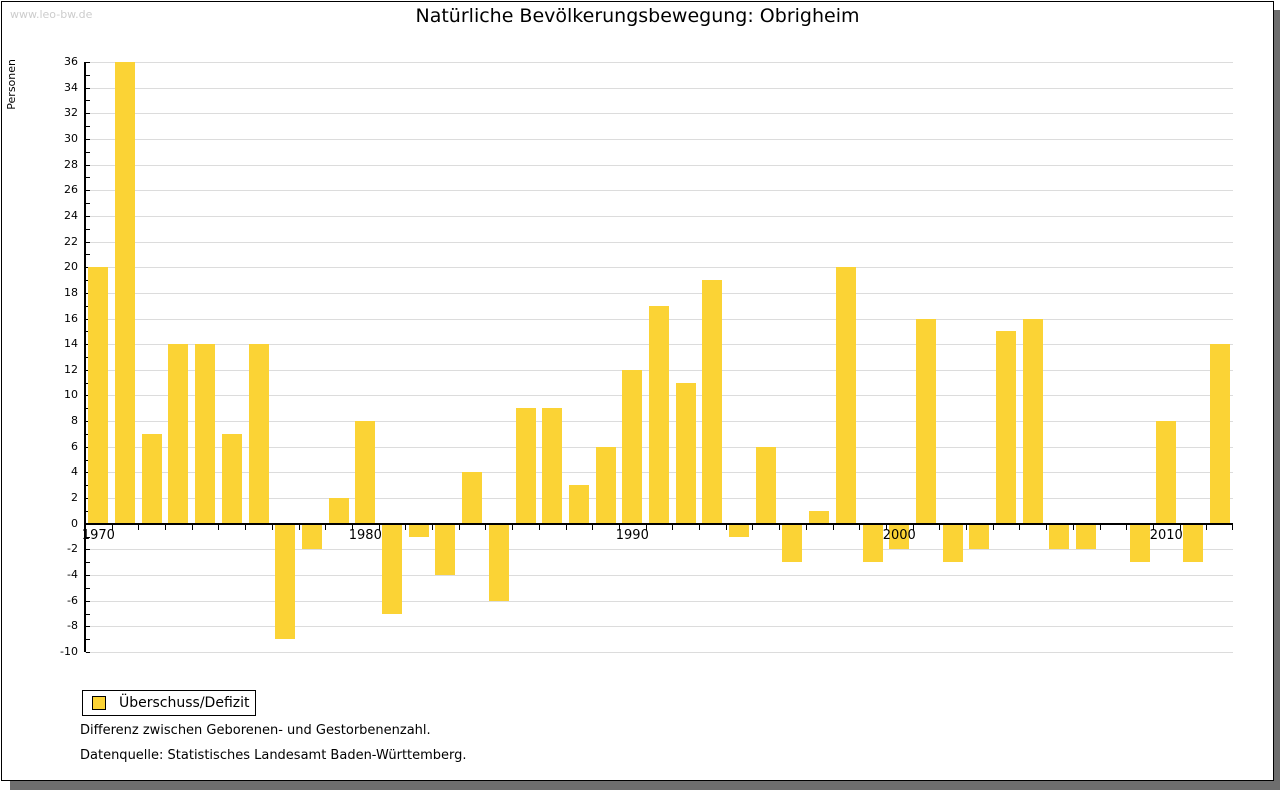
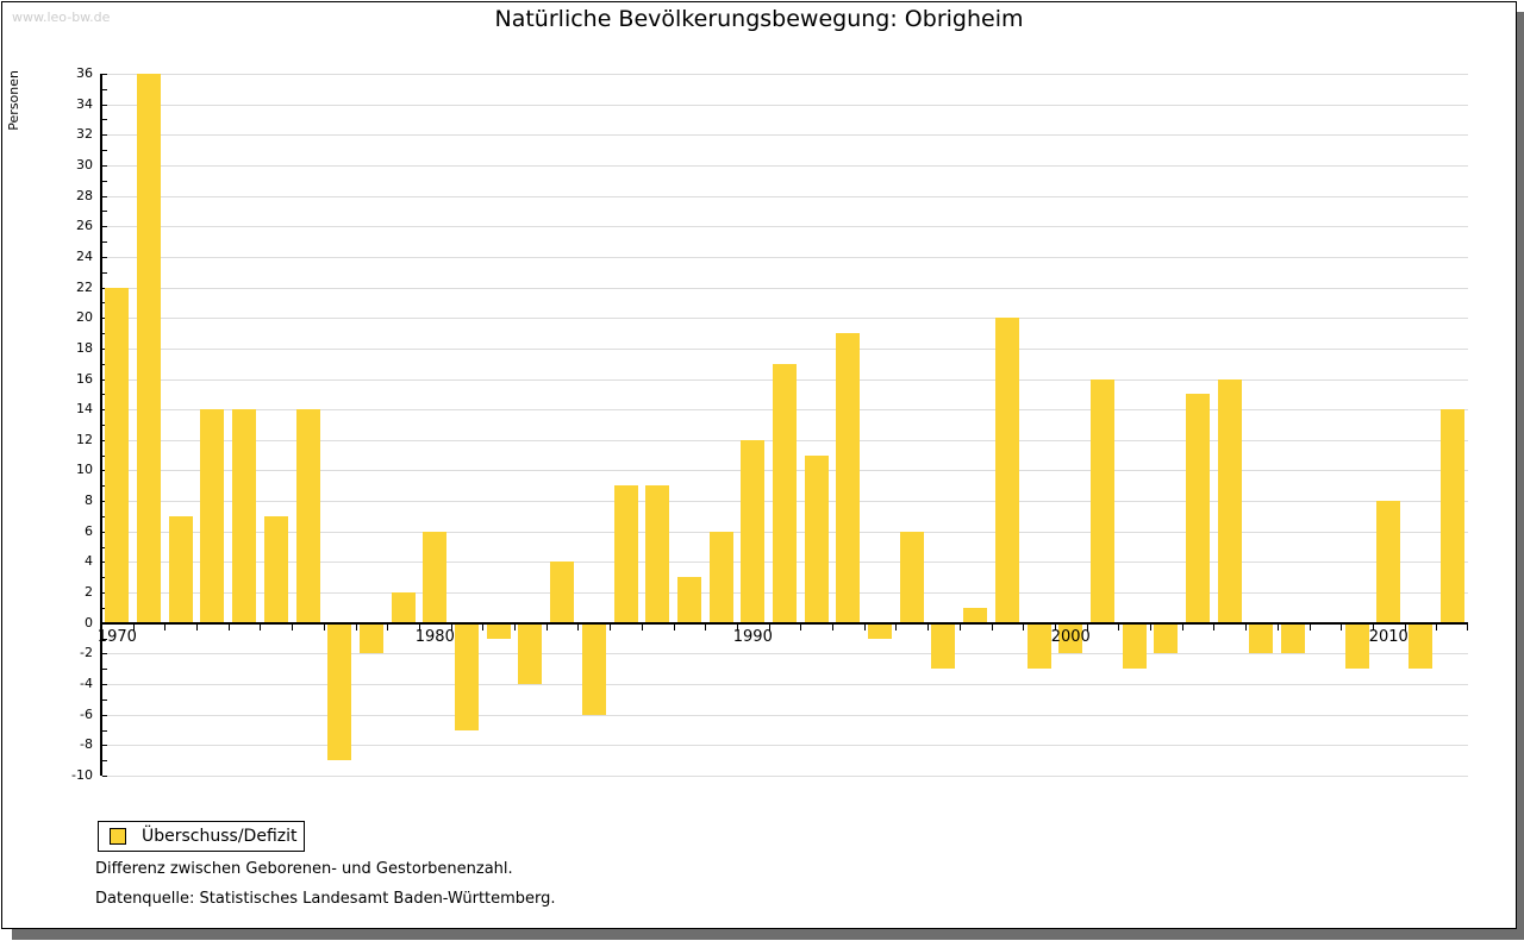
1970: 20 -> 22
1980: 8 -> 6
